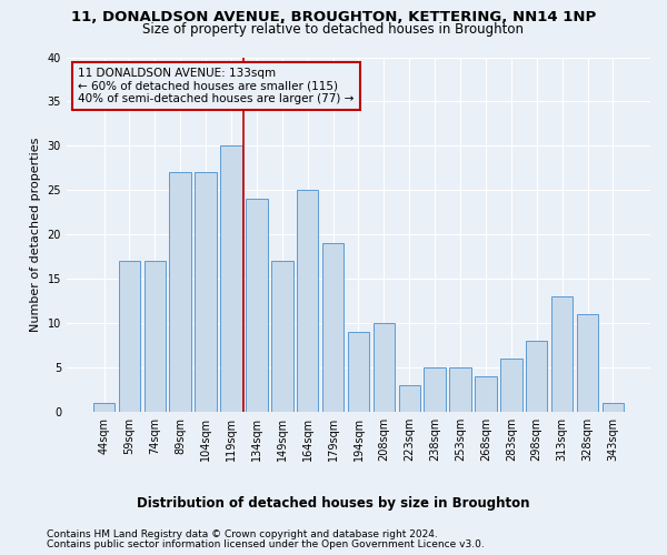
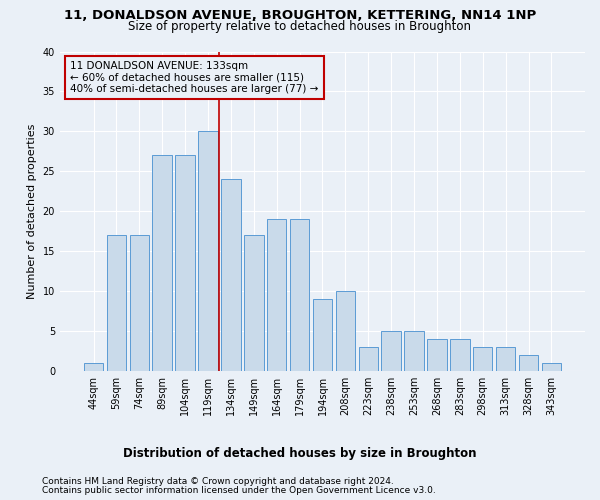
164sqm: 25 -> 19
283sqm: 6 -> 4
298sqm: 8 -> 3
313sqm: 13 -> 3
328sqm: 11 -> 2
